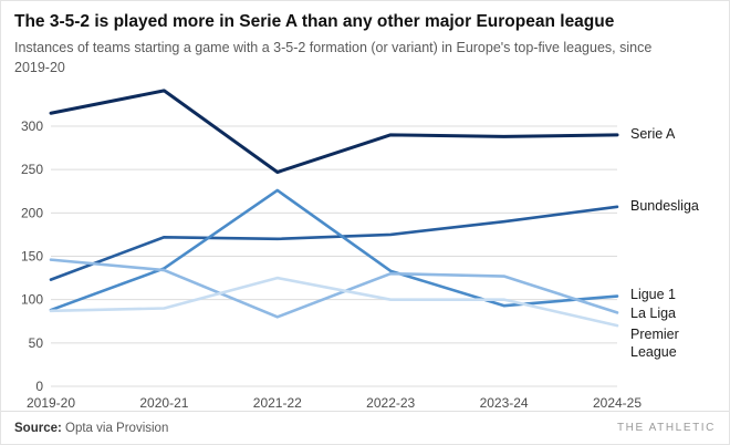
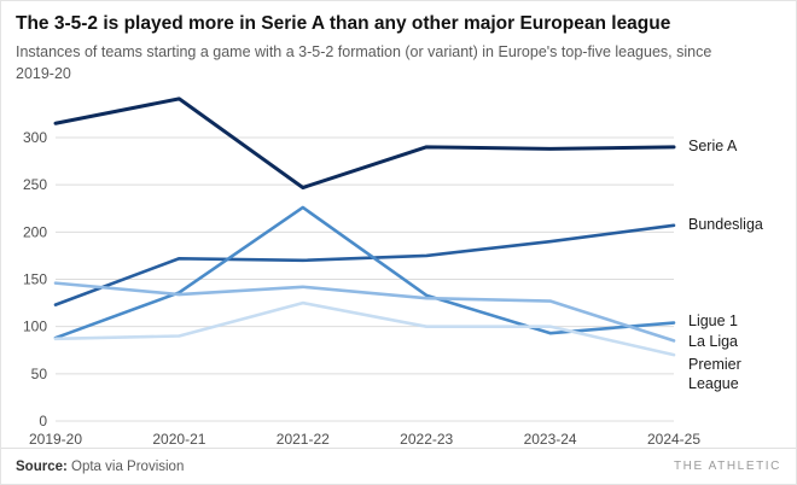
La Liga/2021-22: 80 -> 140
